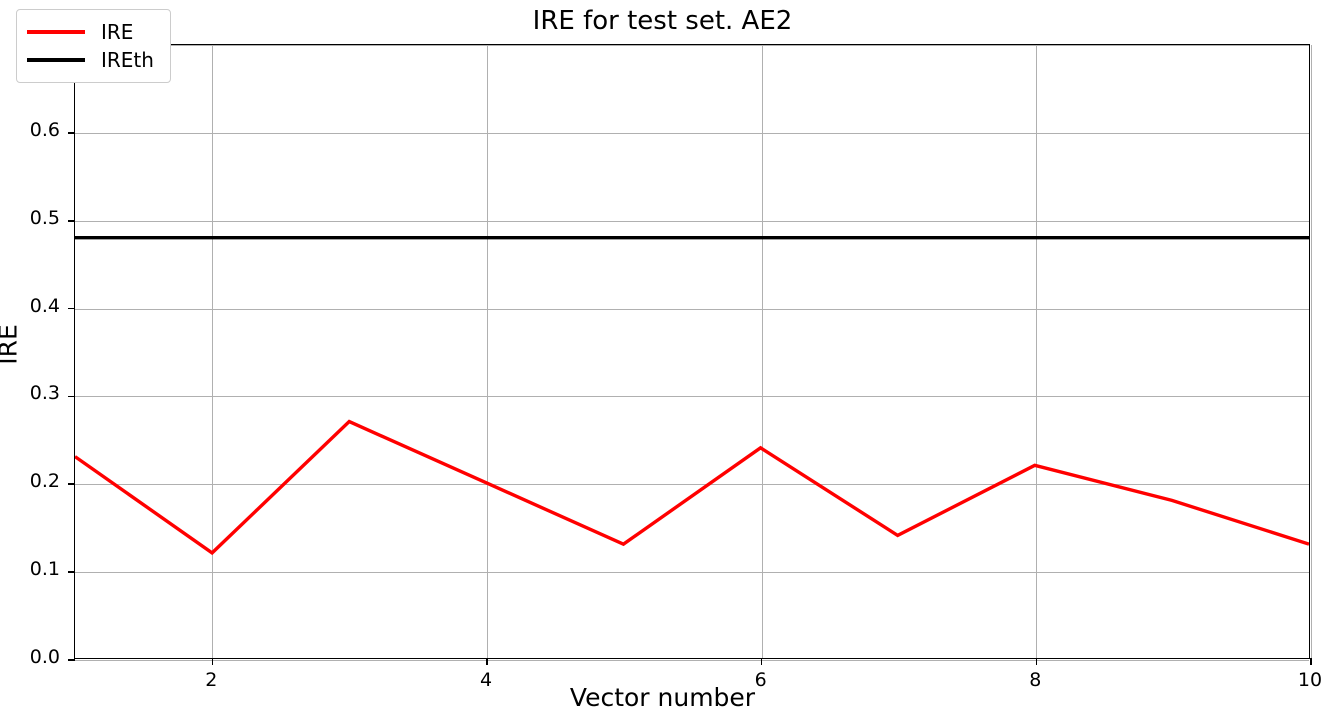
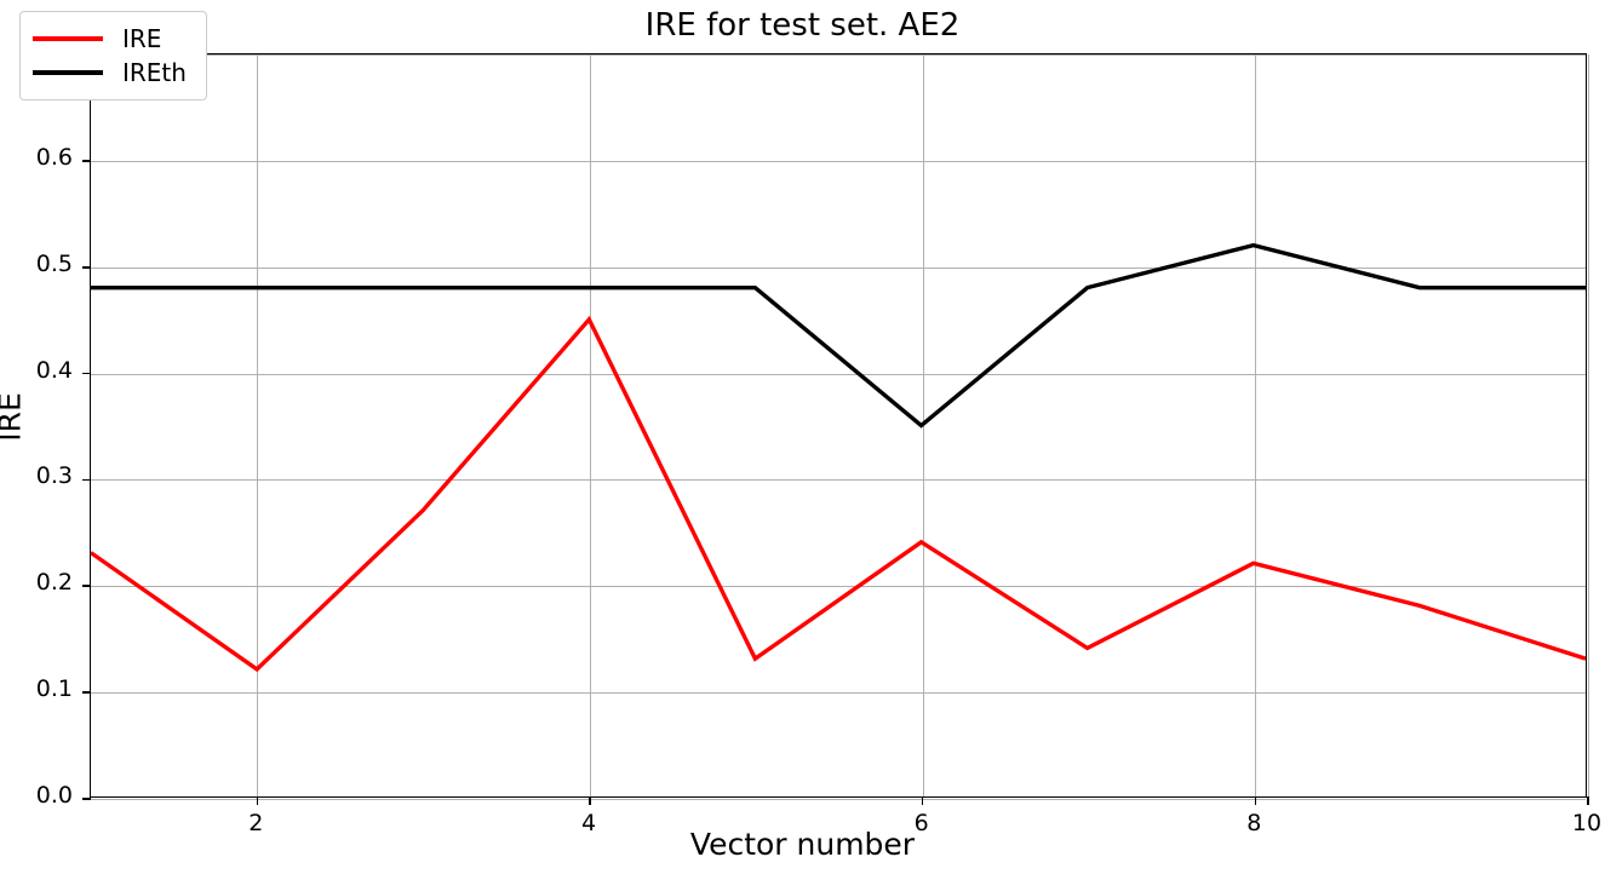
IRE/4: 0.20 -> 0.45
IREth/6: 0.48 -> 0.35
IREth/8: 0.48 -> 0.52
